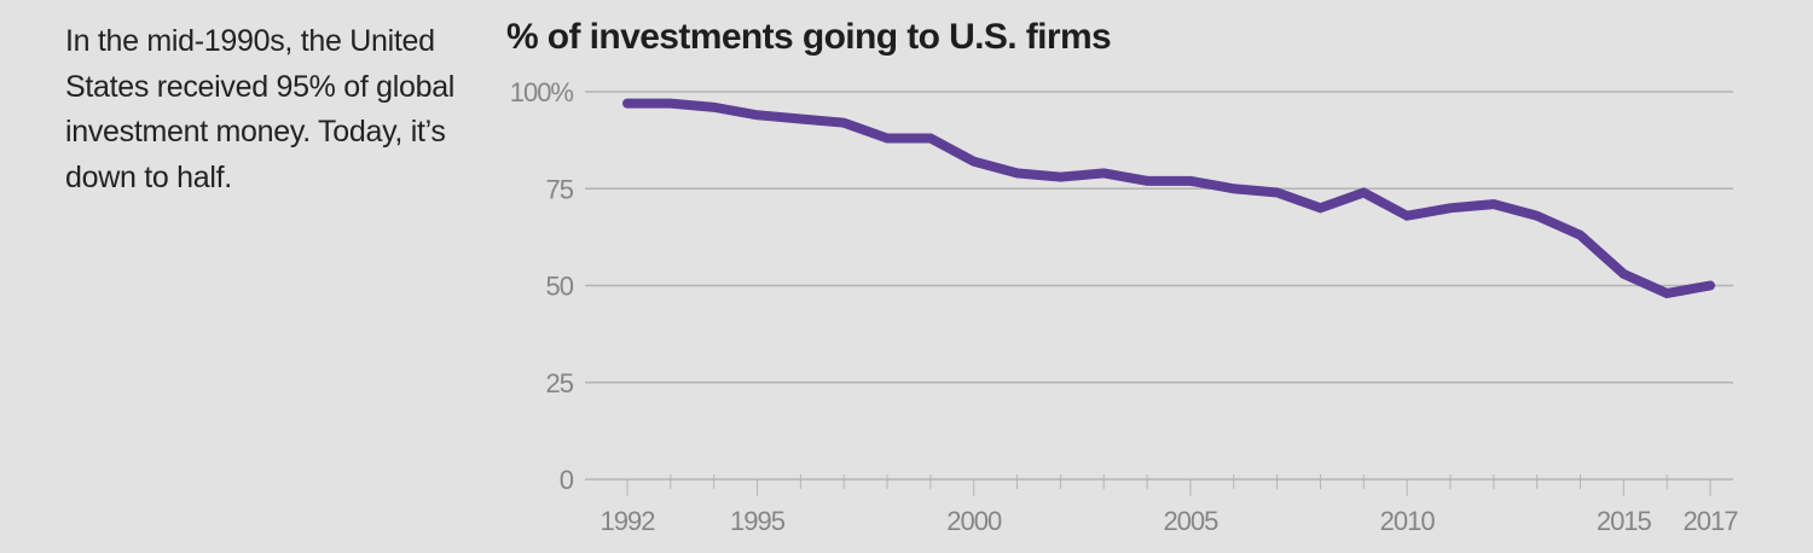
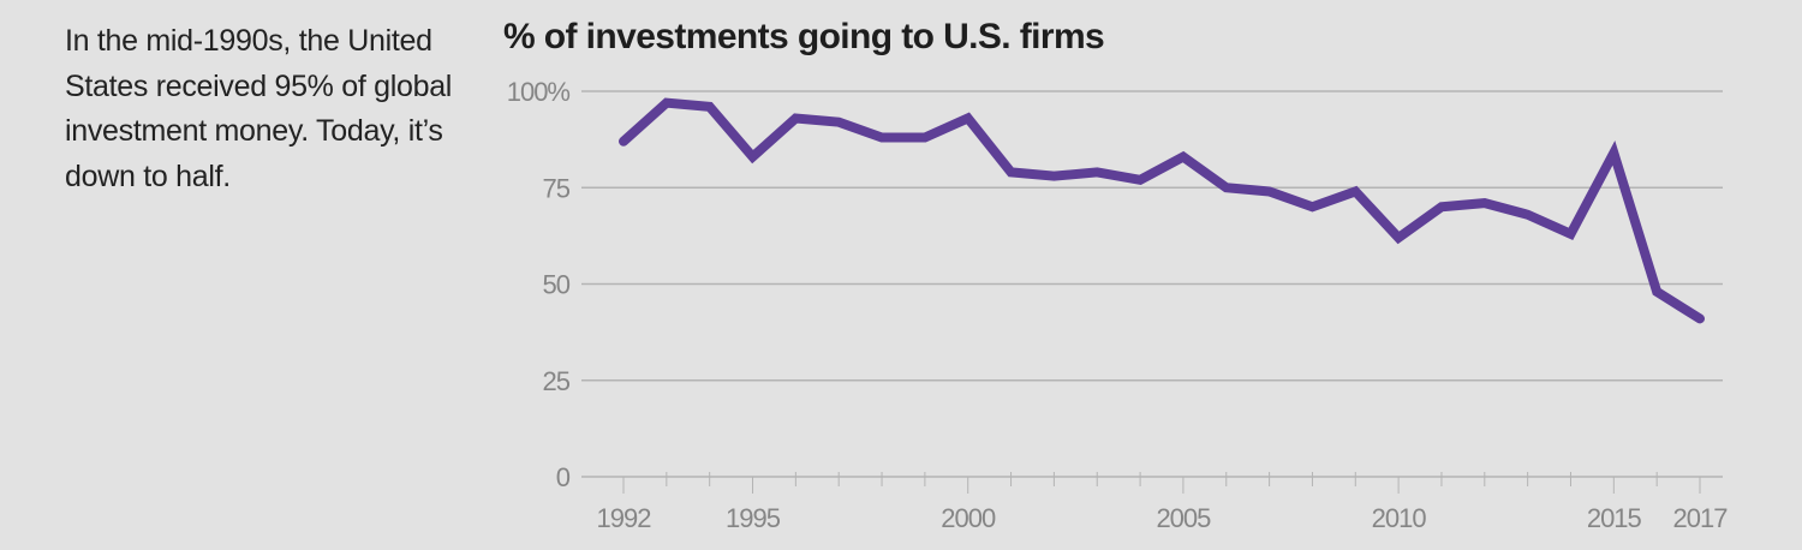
1992: 97% -> 87%
1995: 94% -> 83%
2000: 82% -> 93%
2005: 77% -> 83%
2010: 68% -> 62%
2015: 53% -> 84%
2017: 50% -> 41%
